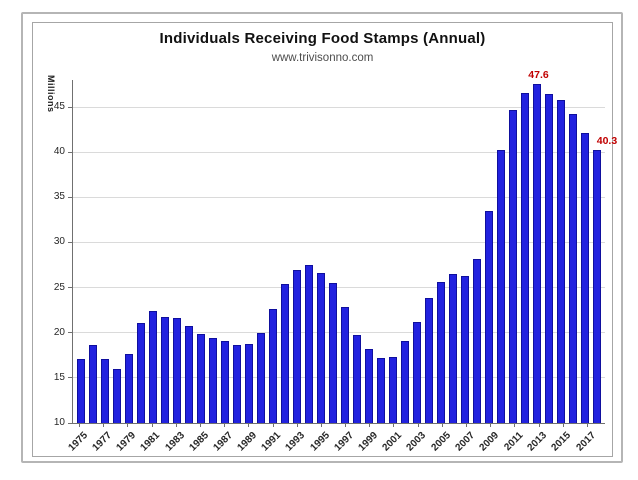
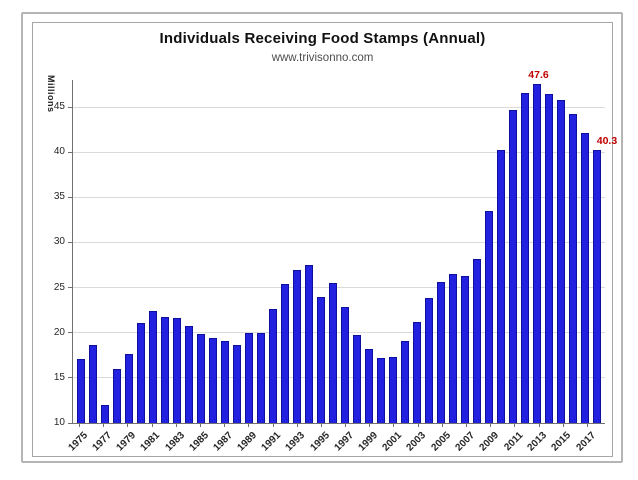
1977: 17 -> 12
1989: 19 -> 20
1995: 27 -> 24
